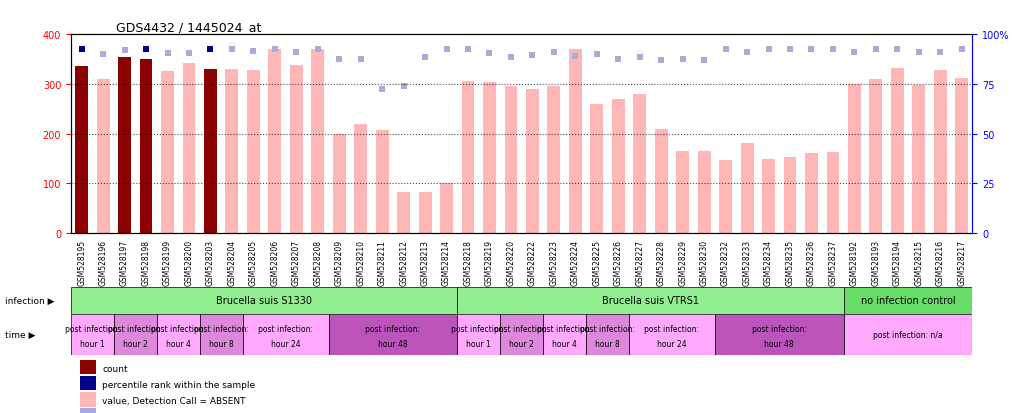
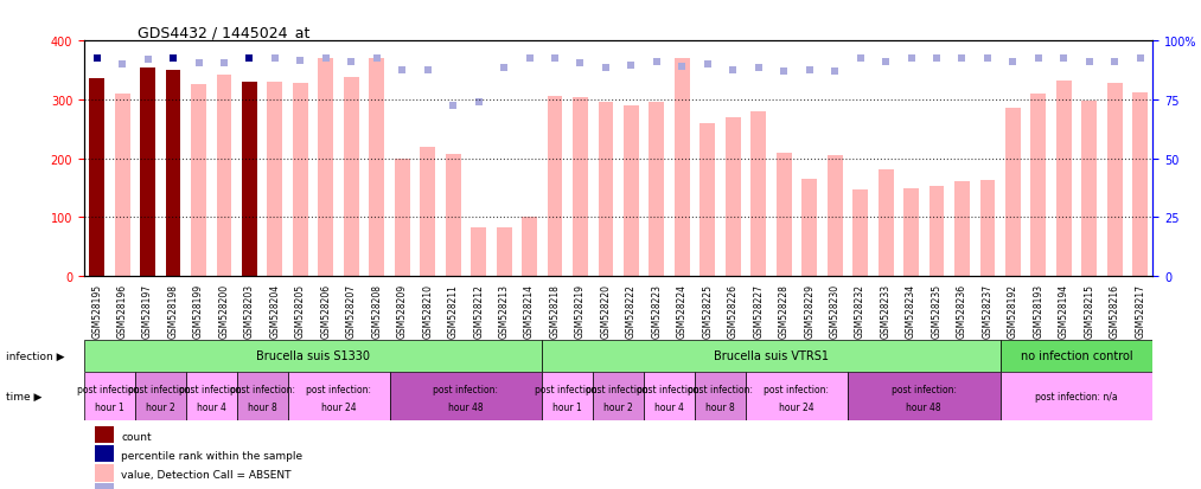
GSM528230: 165 -> 205
GSM528192: 300 -> 285
